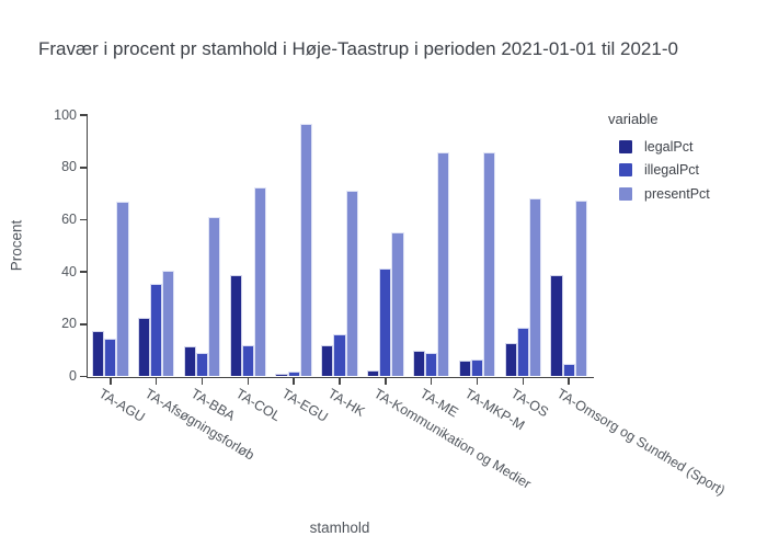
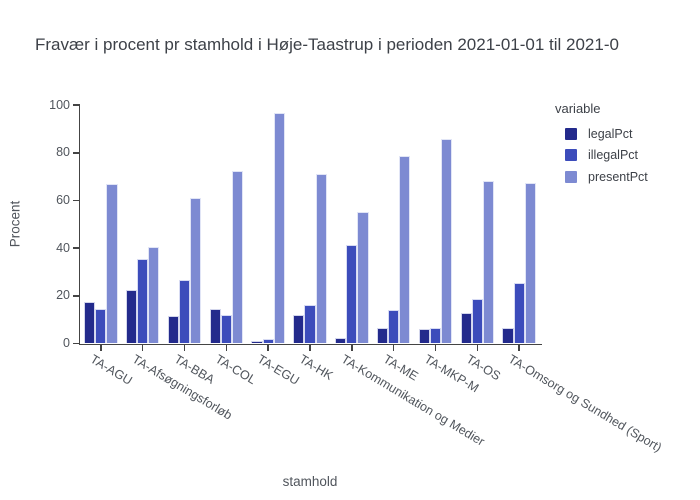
illegalPct/TA-BBA: 9 -> 26
legalPct/TA-COL: 39 -> 14
legalPct/TA-ME: 10 -> 6
illegalPct/TA-ME: 9 -> 14
presentPct/TA-ME: 86 -> 78
legalPct/TA-Omsorg og Sundhed (Sport): 39 -> 6
illegalPct/TA-Omsorg og Sundhed (Sport): 5 -> 26
